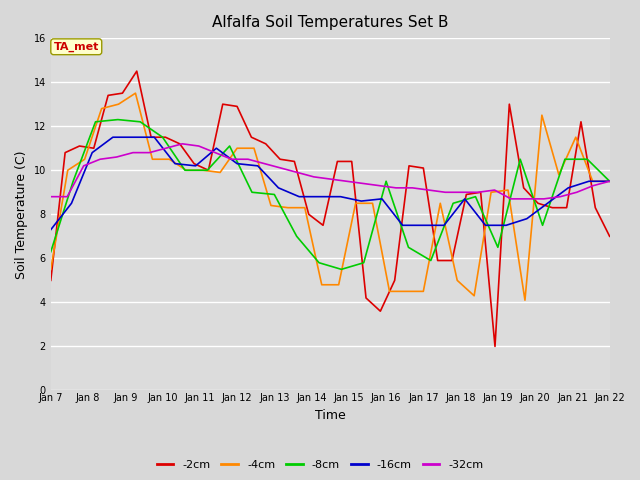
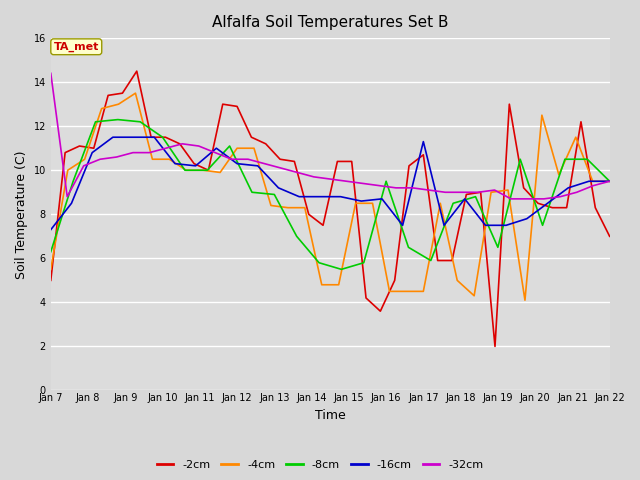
-32cm/Jan 7: 8.8 -> 14.4
-2cm/Jan 17: 10.1 -> 10.7
-16cm/Jan 17: 7.5 -> 11.3
